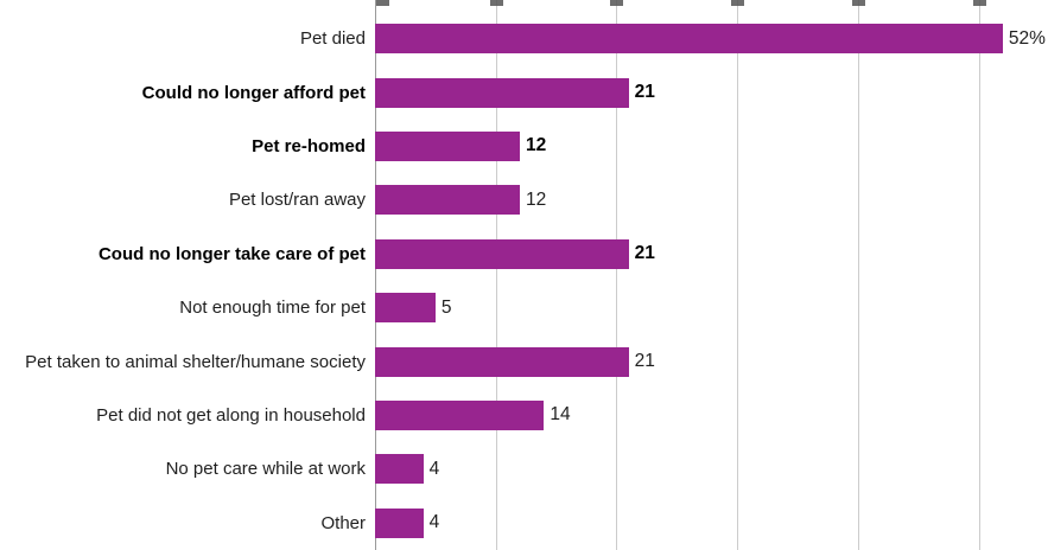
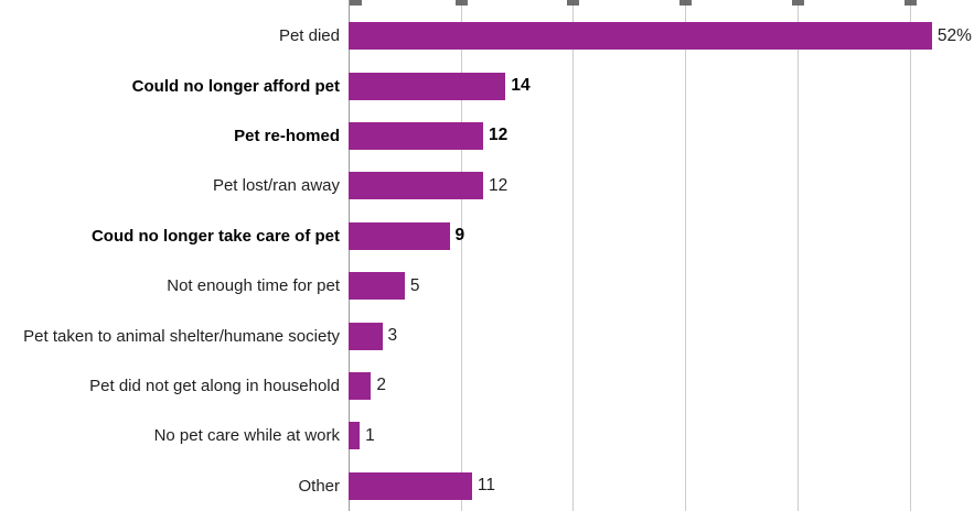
Could no longer afford pet: 21 -> 14
Coud no longer take care of pet: 21 -> 9
Pet taken to animal shelter/humane society: 21 -> 3
Pet did not get along in household: 14 -> 2
No pet care while at work: 4 -> 1
Other: 4 -> 11
